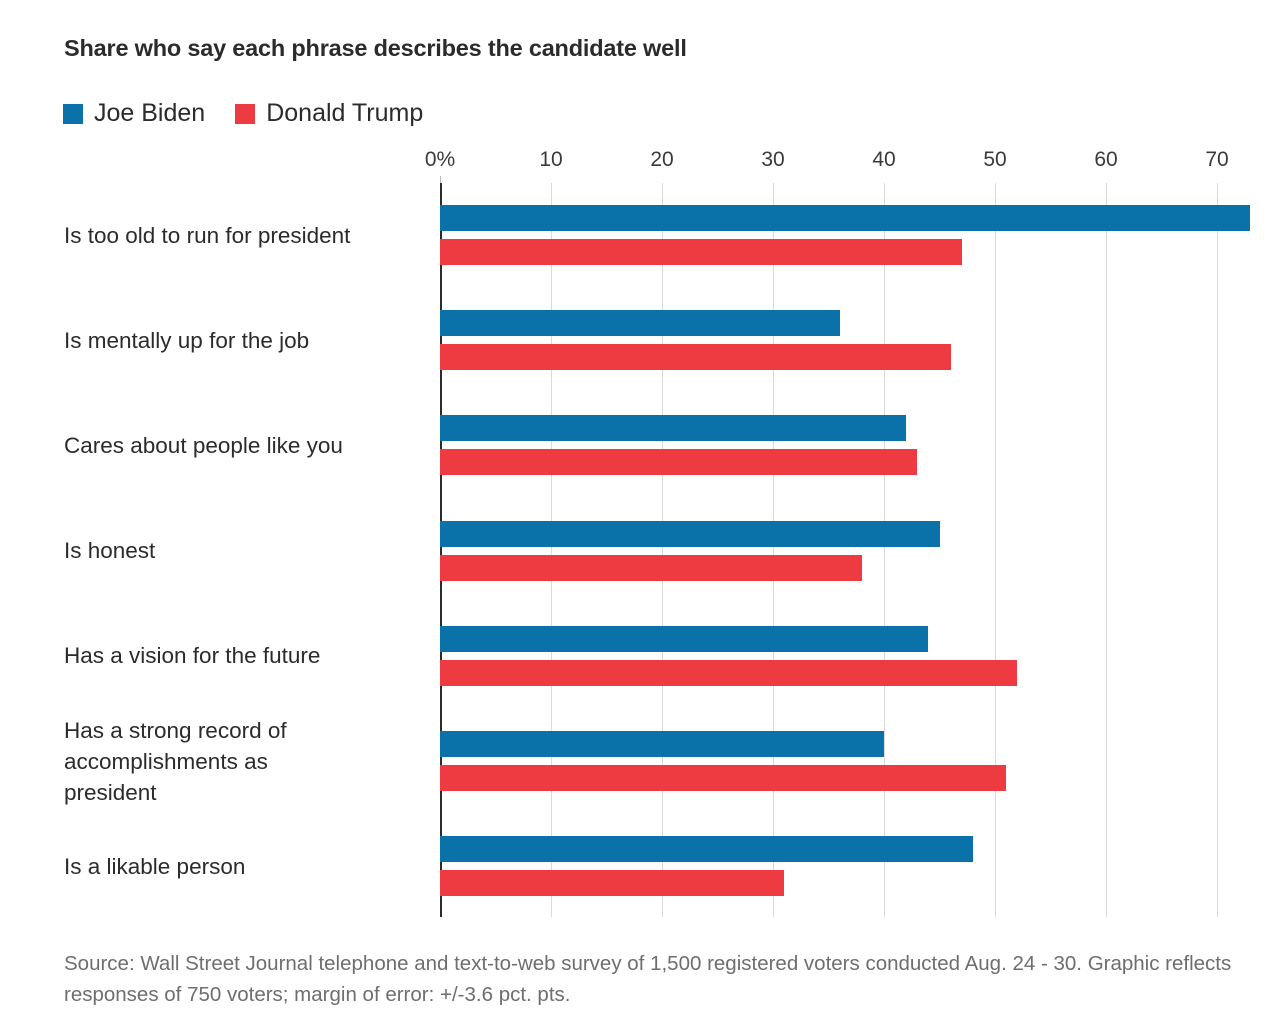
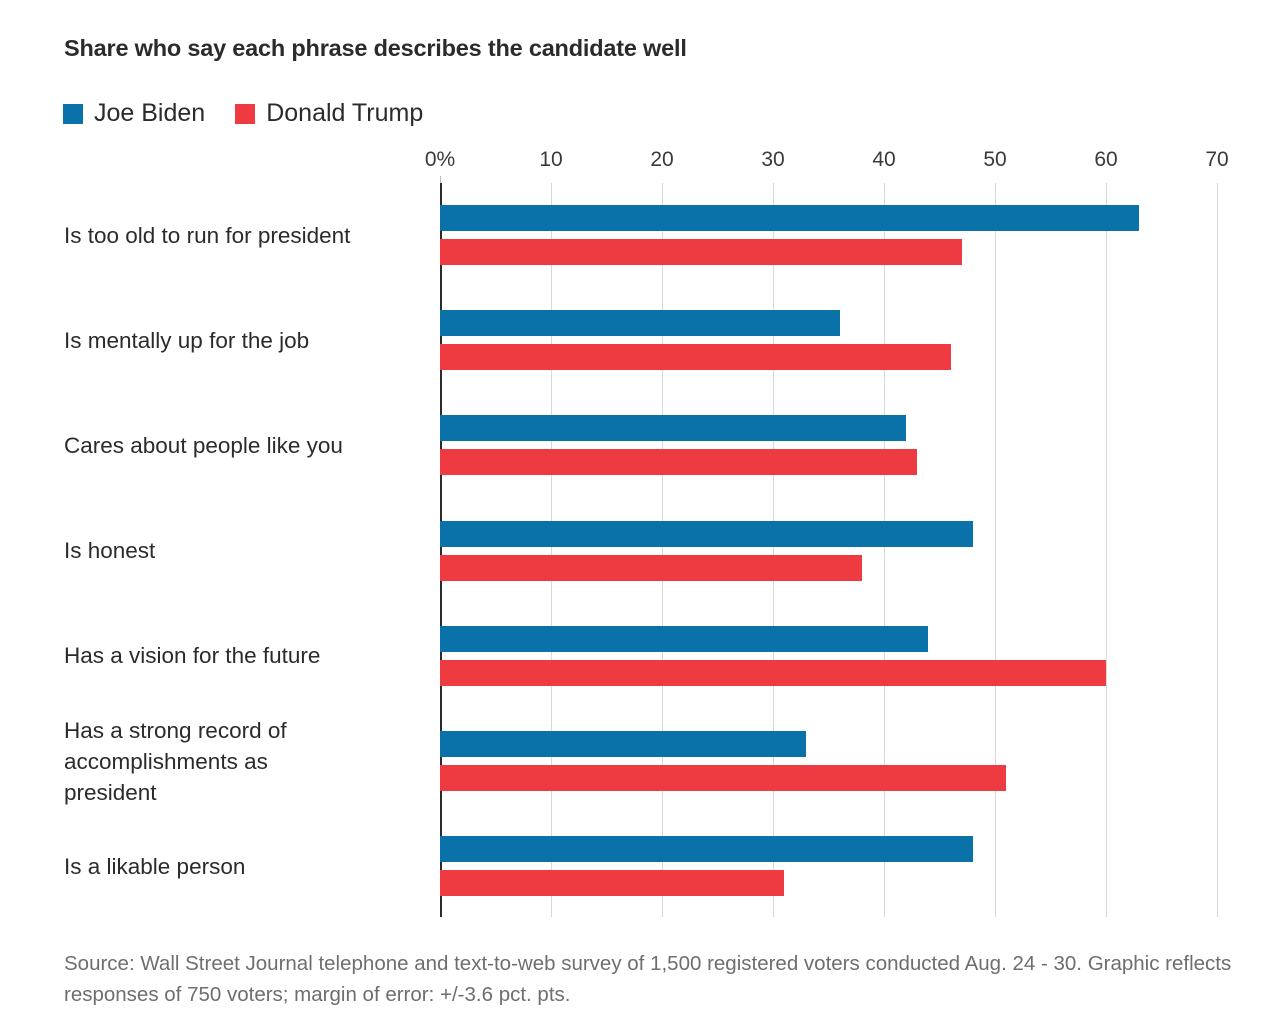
Joe Biden/Is too old to run for president: 73 -> 63
Joe Biden/Is honest: 45 -> 48
Donald Trump/Has a vision for the future: 52 -> 60
Joe Biden/Has a strong record of accomplishments as president: 40 -> 33
